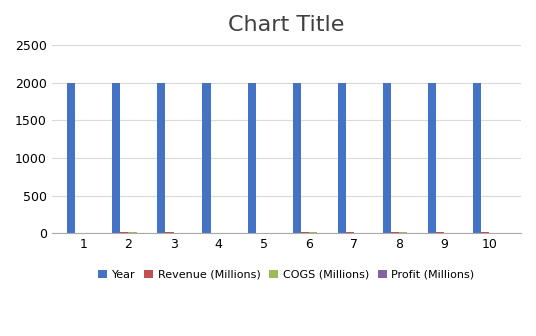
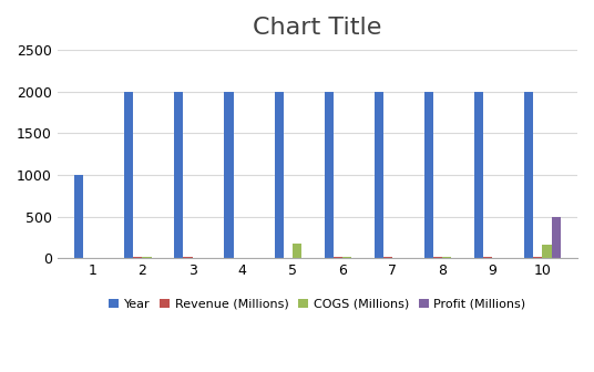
Year/1: 2000 -> 1000
COGS (Millions)/5: 0 -> 180
COGS (Millions)/10: 10 -> 160
Profit (Millions)/10: 0 -> 500
